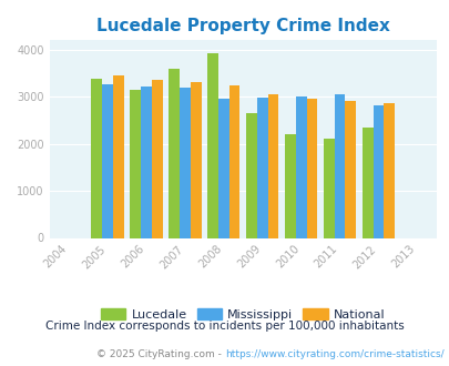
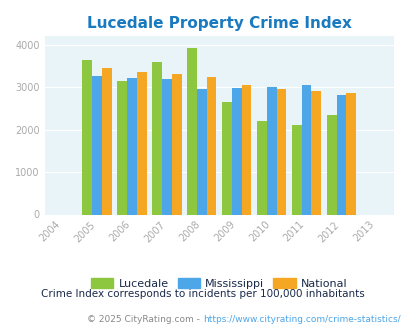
Lucedale/2005: 3380 -> 3650
